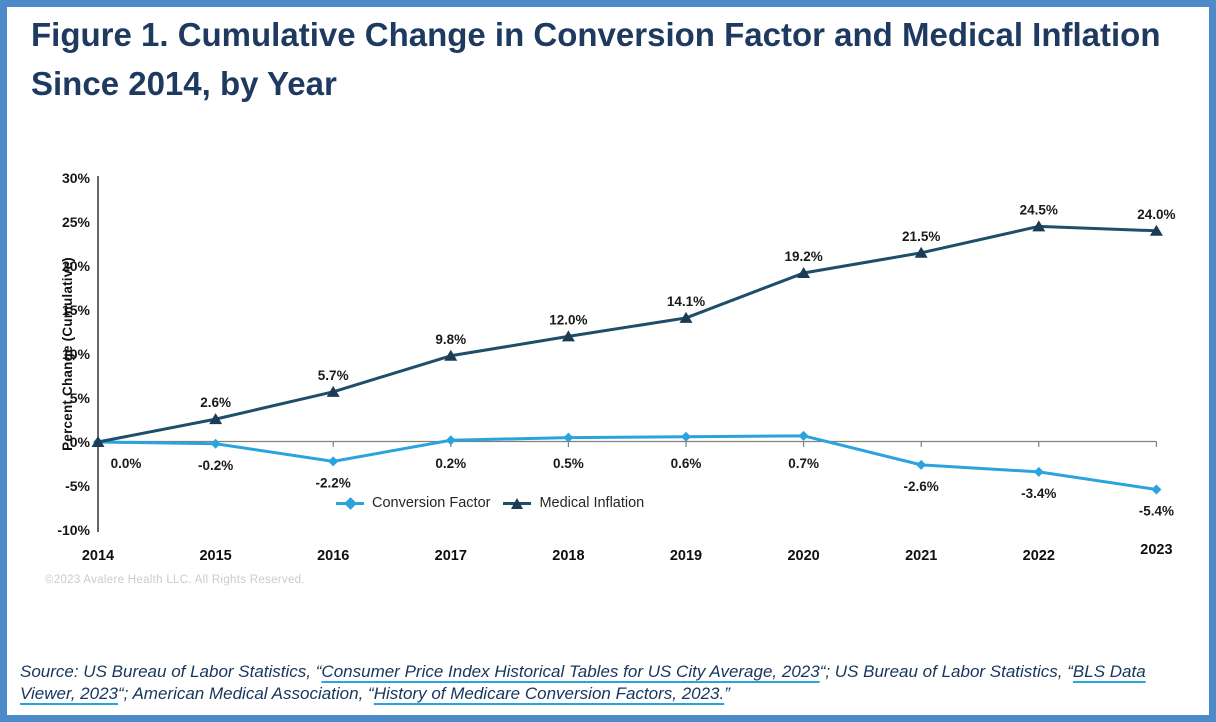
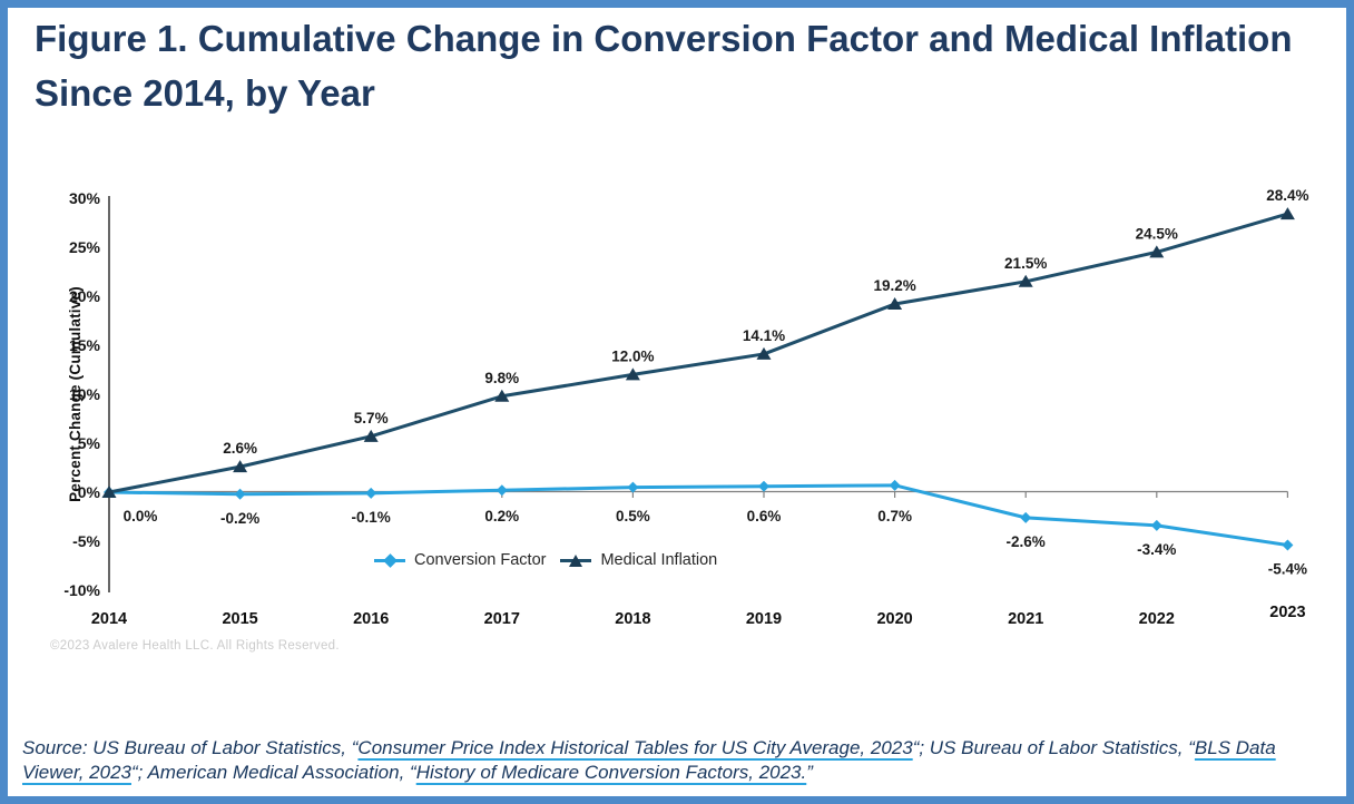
Conversion Factor/2016: -2.2% -> -0.1%
Medical Inflation/2023: 24.0% -> 28.4%
